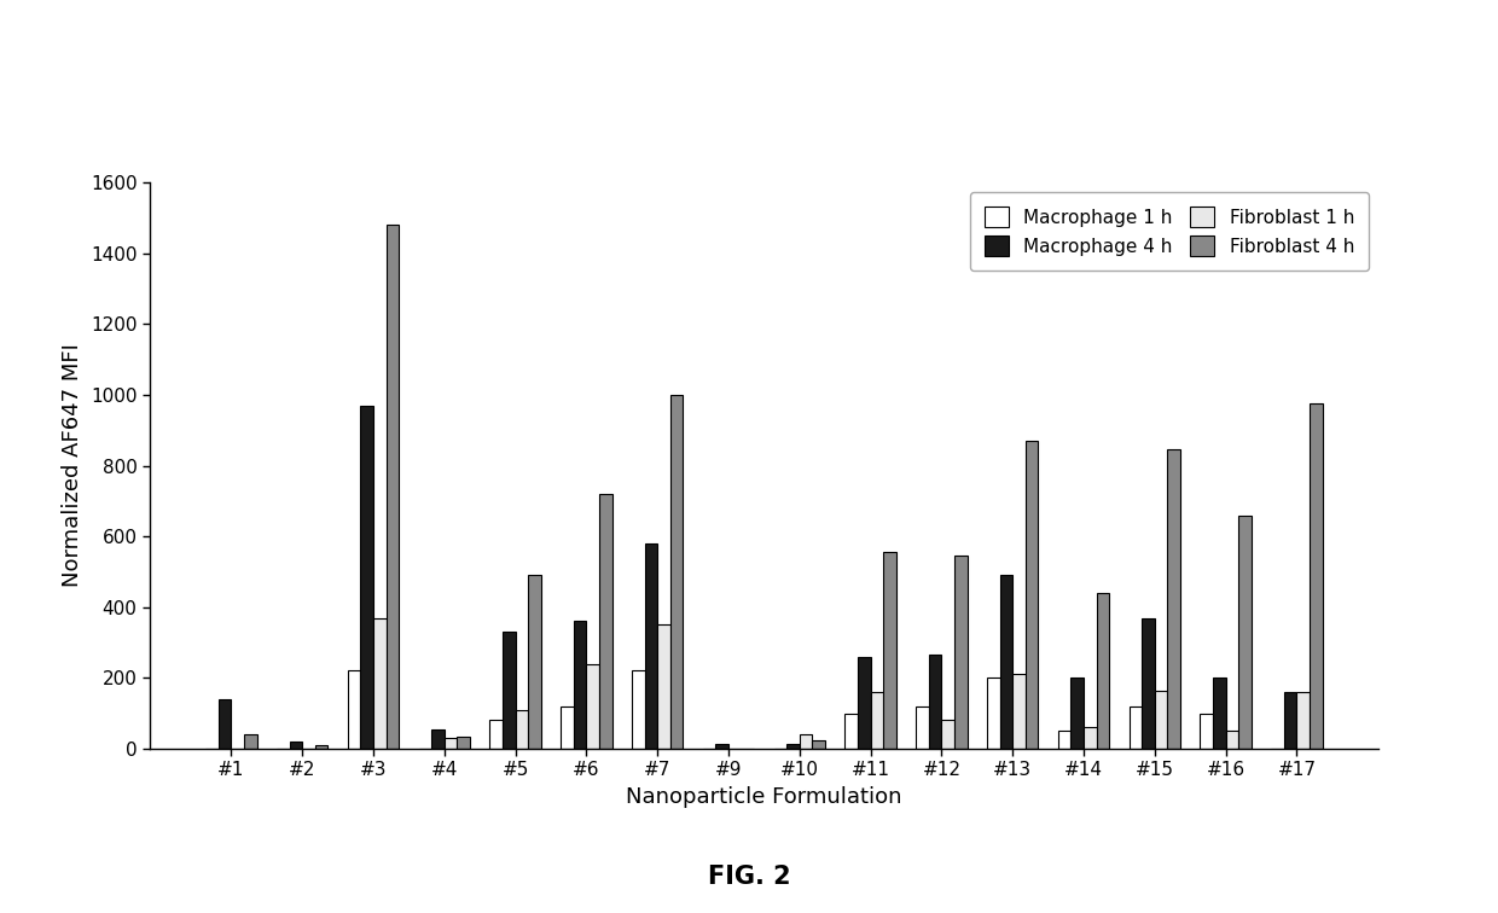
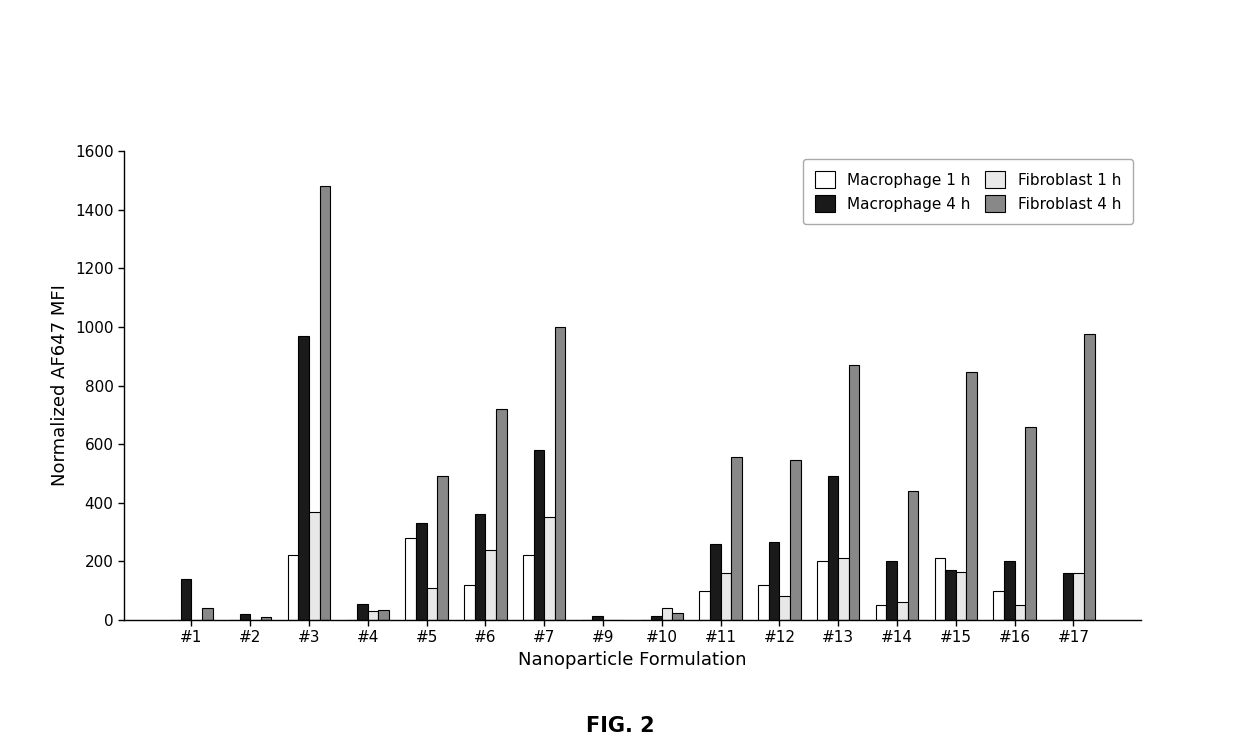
Macrophage 1 h/#5: 80 -> 280
Macrophage 1 h/#15: 120 -> 210
Macrophage 4 h/#15: 370 -> 170
